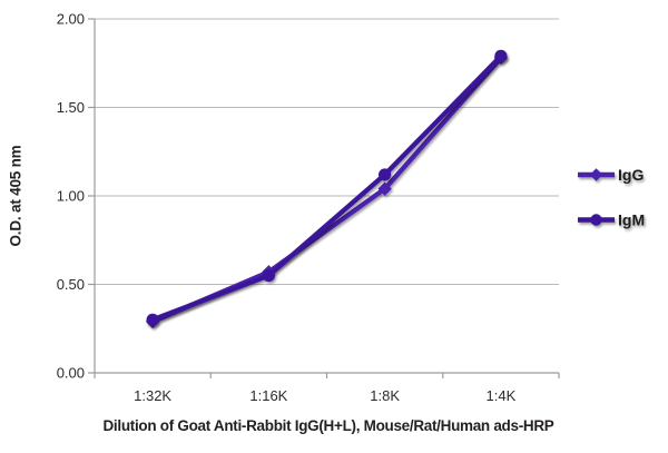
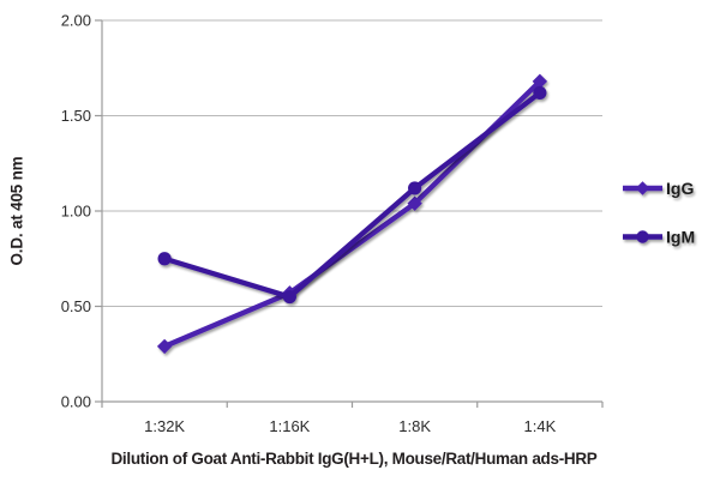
IgM/1:32K: 0.30 -> 0.75
IgG/1:4K: 1.78 -> 1.68
IgM/1:4K: 1.79 -> 1.62
